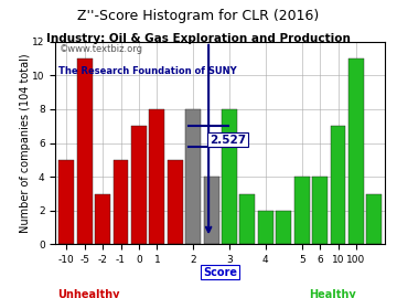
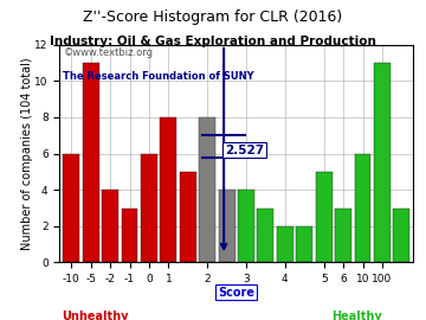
-10: 5 -> 6
-2: 3 -> 4
-1: 5 -> 3
0: 7 -> 6
3: 8 -> 4
5: 4 -> 5
6: 4 -> 3
10: 7 -> 6
